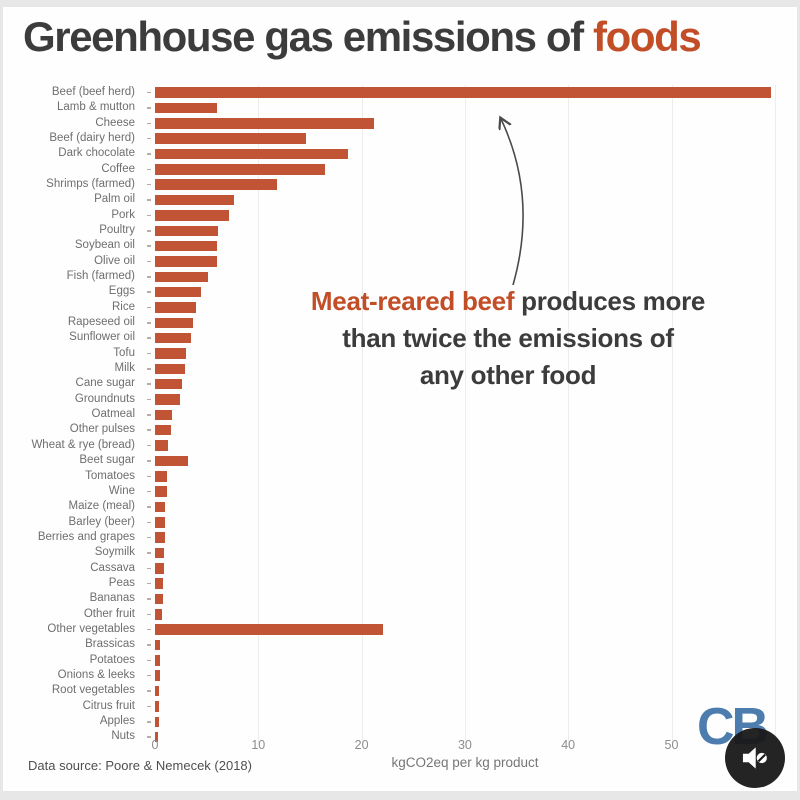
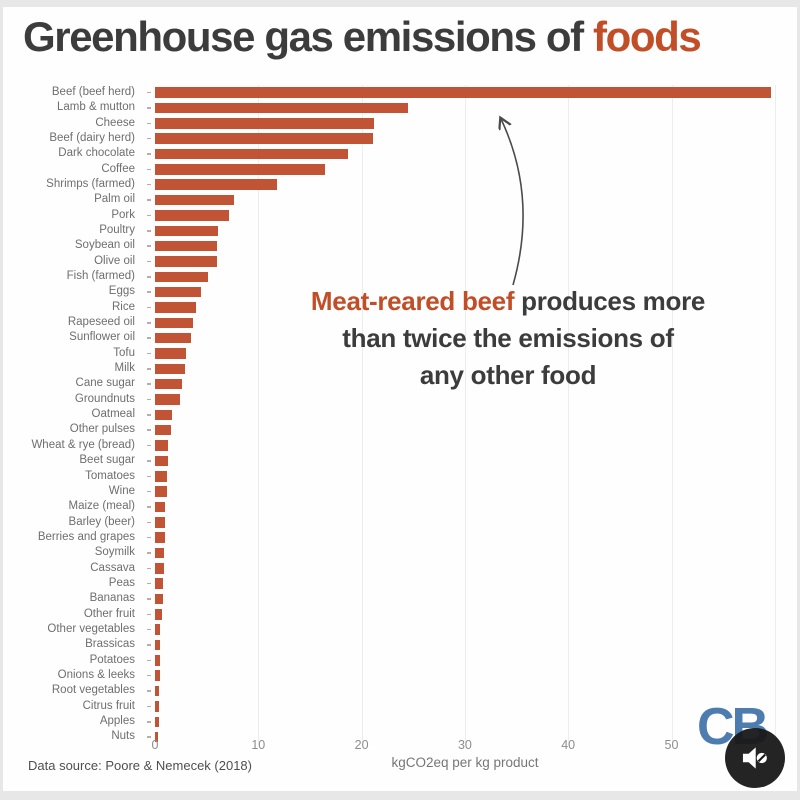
Lamb & mutton: 6.0 -> 24.5
Beef (dairy herd): 14.6 -> 21.1
Beet sugar: 3.2 -> 1.3
Other vegetables: 22.1 -> 0.5
